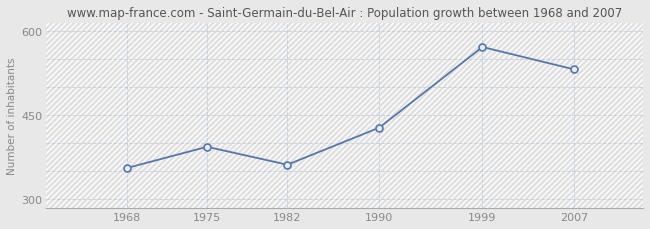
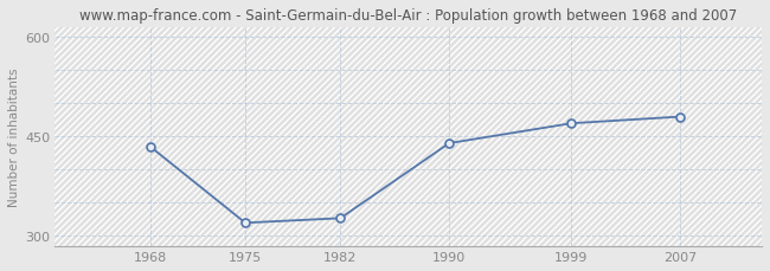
1968: 356 -> 435
1975: 394 -> 320
1982: 362 -> 327
1990: 428 -> 440
1999: 572 -> 470
2007: 532 -> 480
